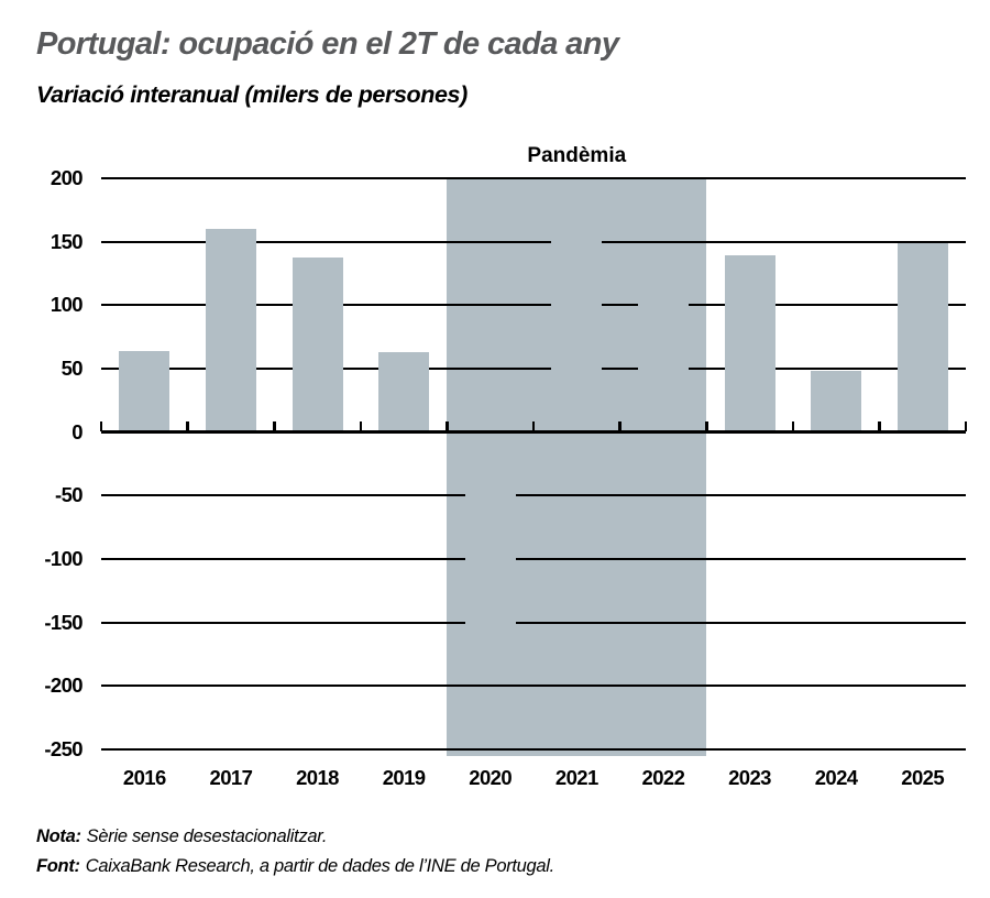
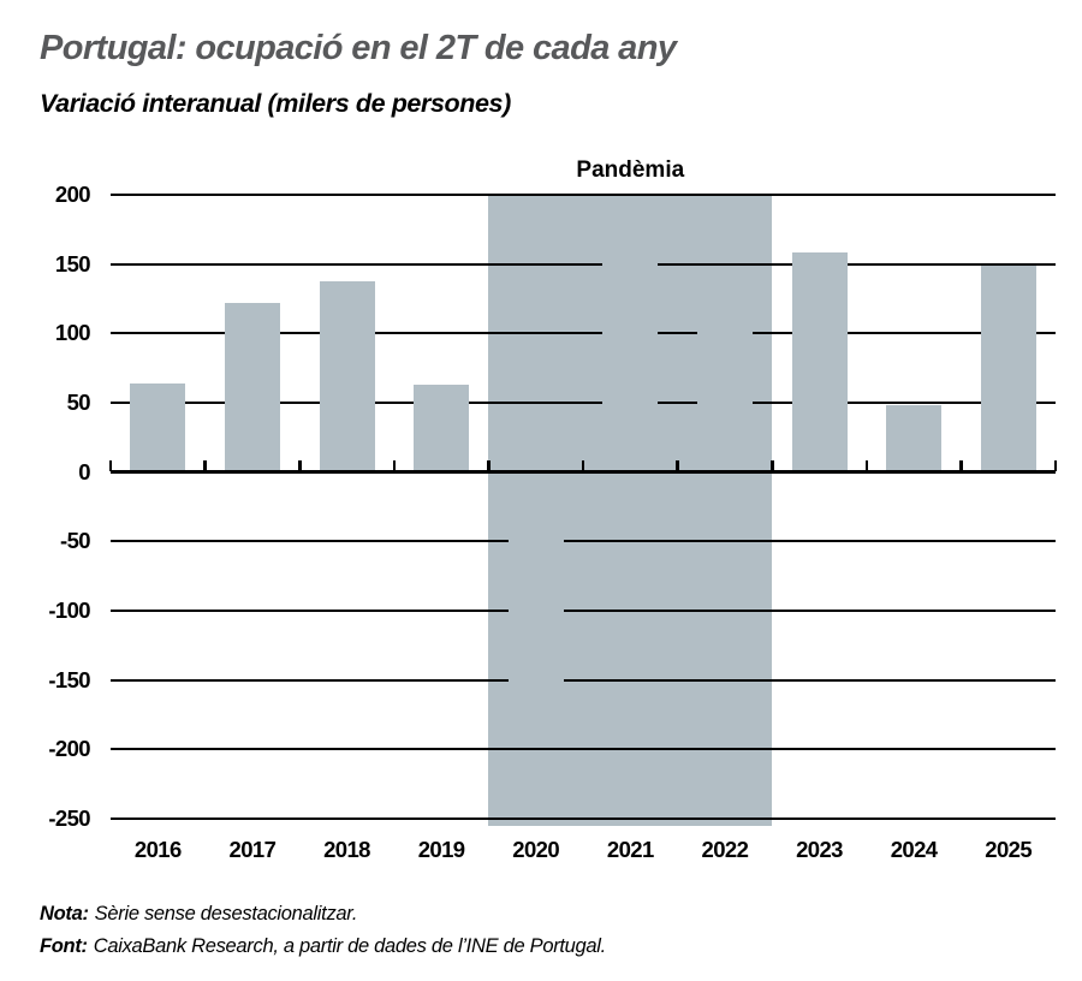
2017: 160 -> 122
2023: 139 -> 158
